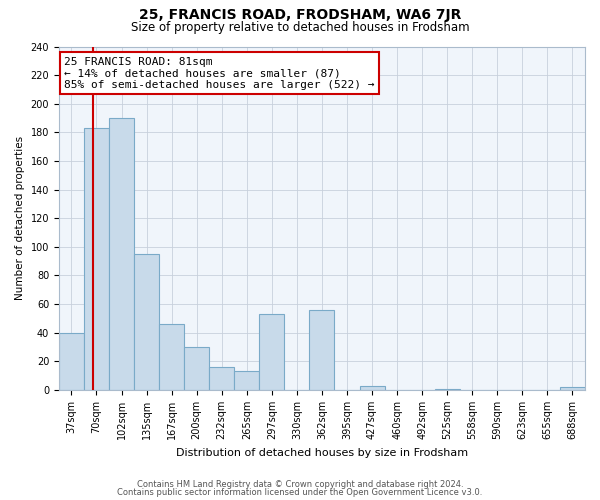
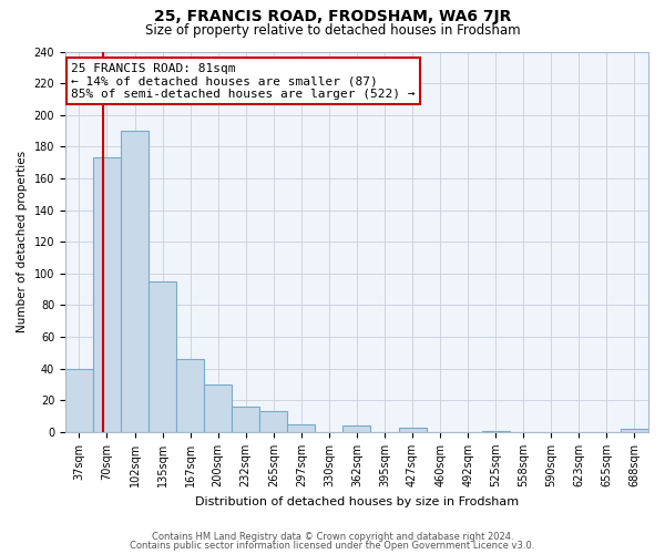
70sqm: 183 -> 173
297sqm: 53 -> 5
362sqm: 56 -> 4
